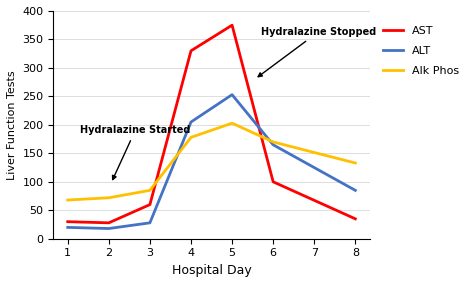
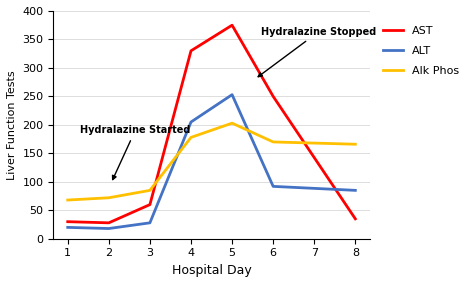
AST/6: 100 -> 250
ALT/6: 165 -> 92
Alk Phos/8: 133 -> 166
